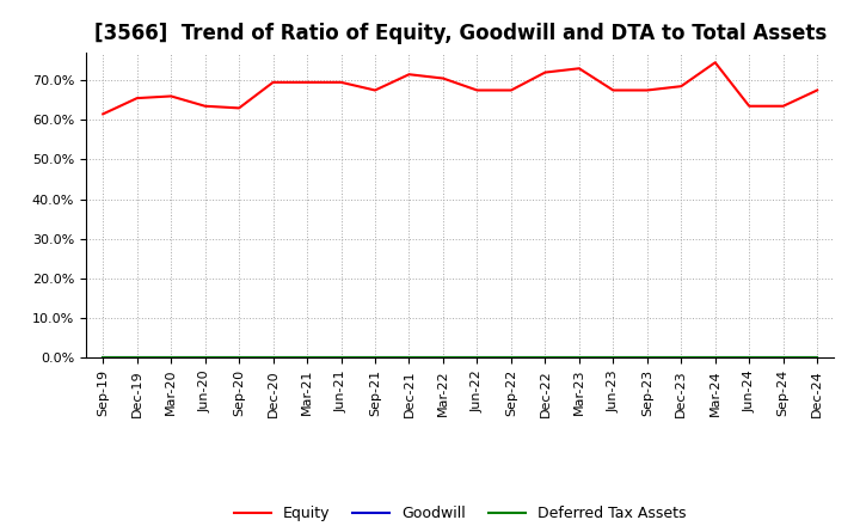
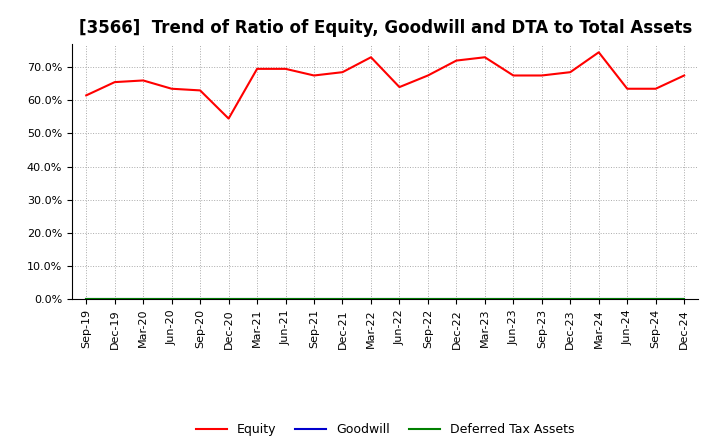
Equity/Dec-20: 69.5% -> 54.5%
Equity/Dec-21: 71.5% -> 68.5%
Equity/Mar-22: 70.5% -> 73.0%
Equity/Jun-22: 67.5% -> 64.0%
